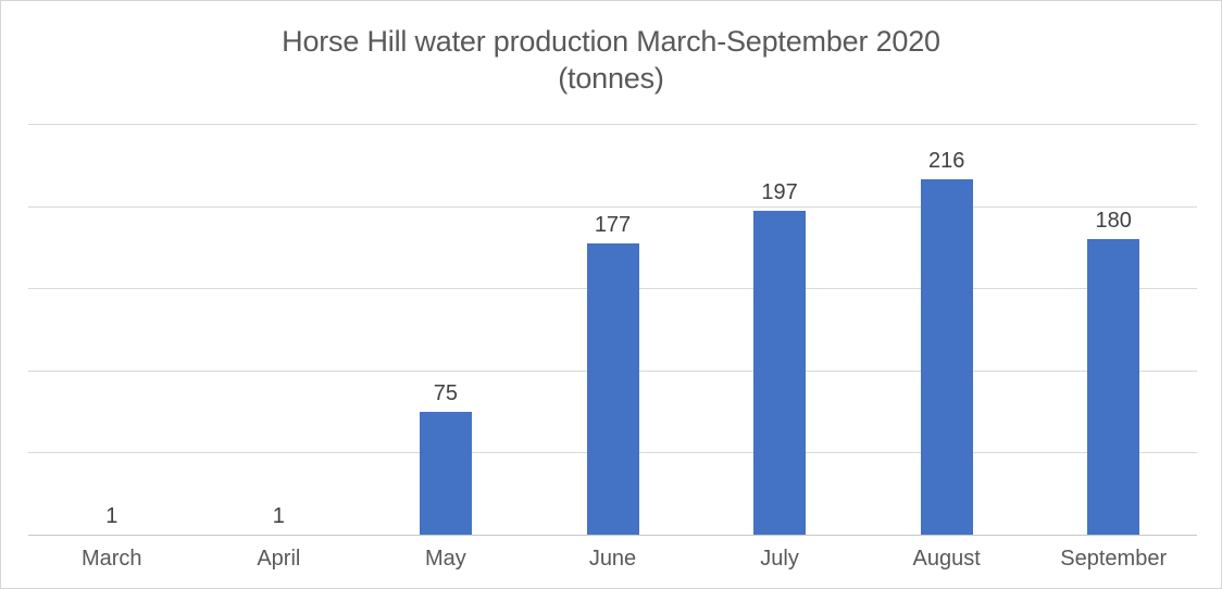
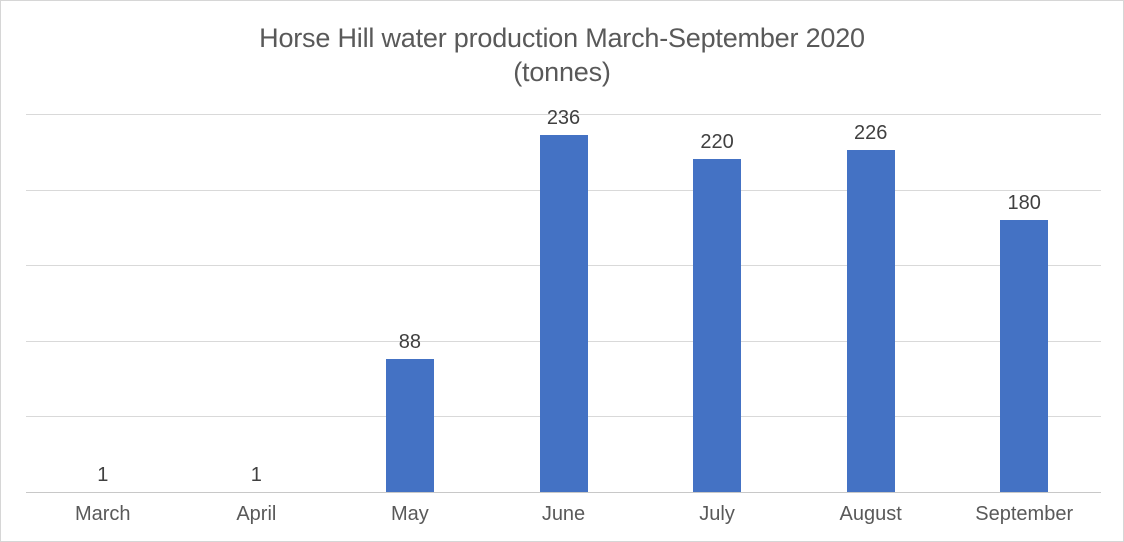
May: 75 -> 88
June: 177 -> 236
July: 197 -> 220
August: 216 -> 226
